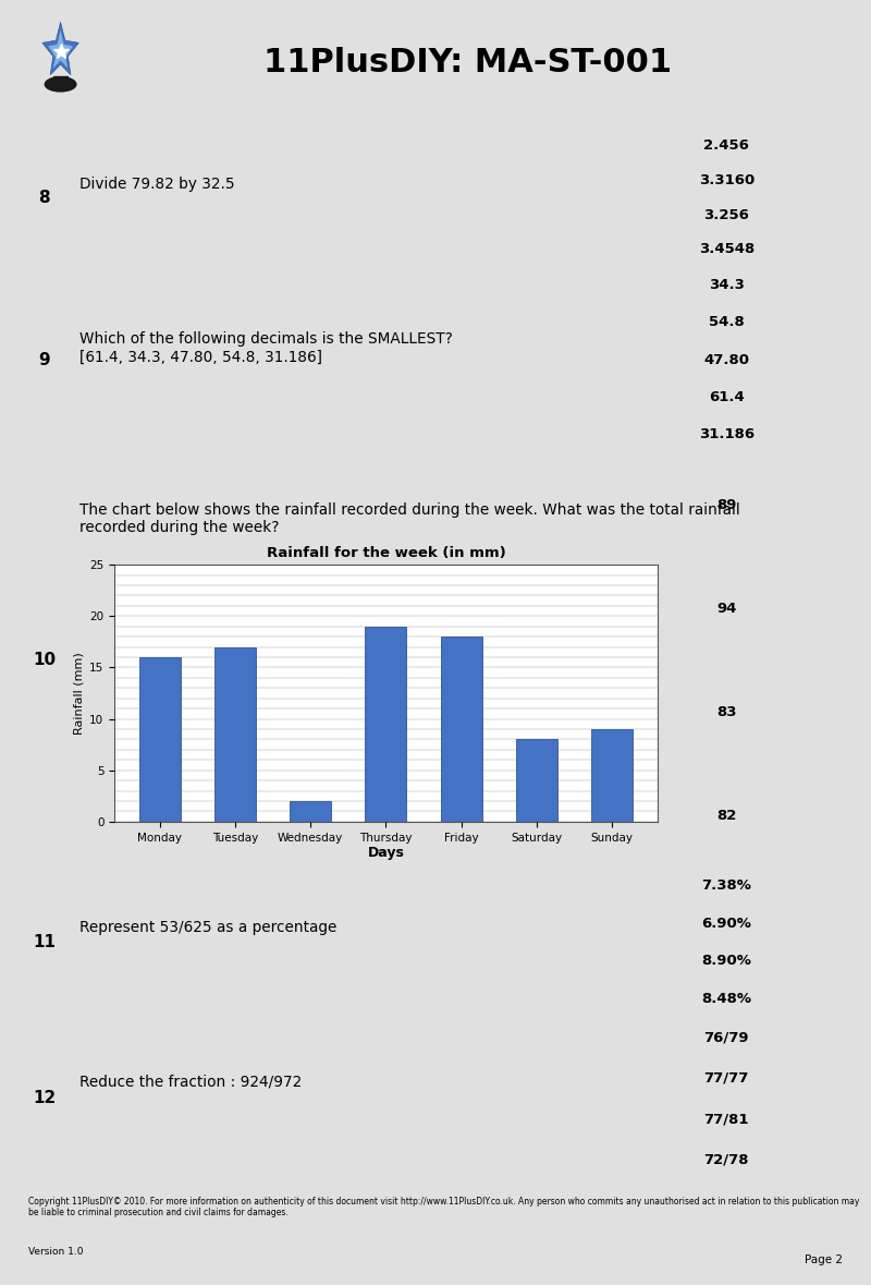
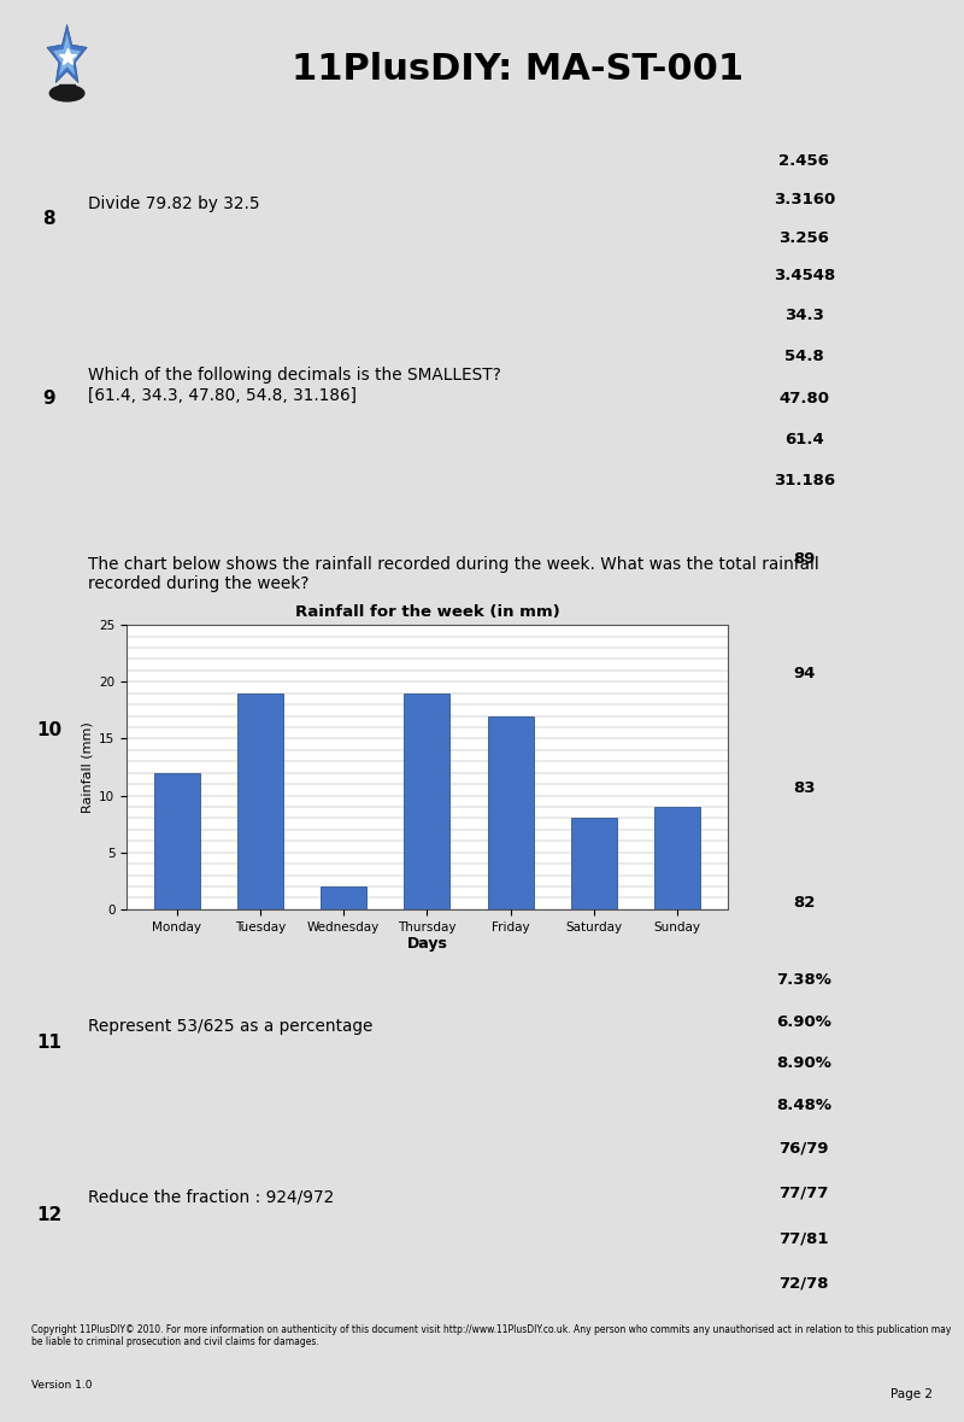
Monday: 16 -> 12
Tuesday: 17 -> 19
Friday: 18 -> 17
